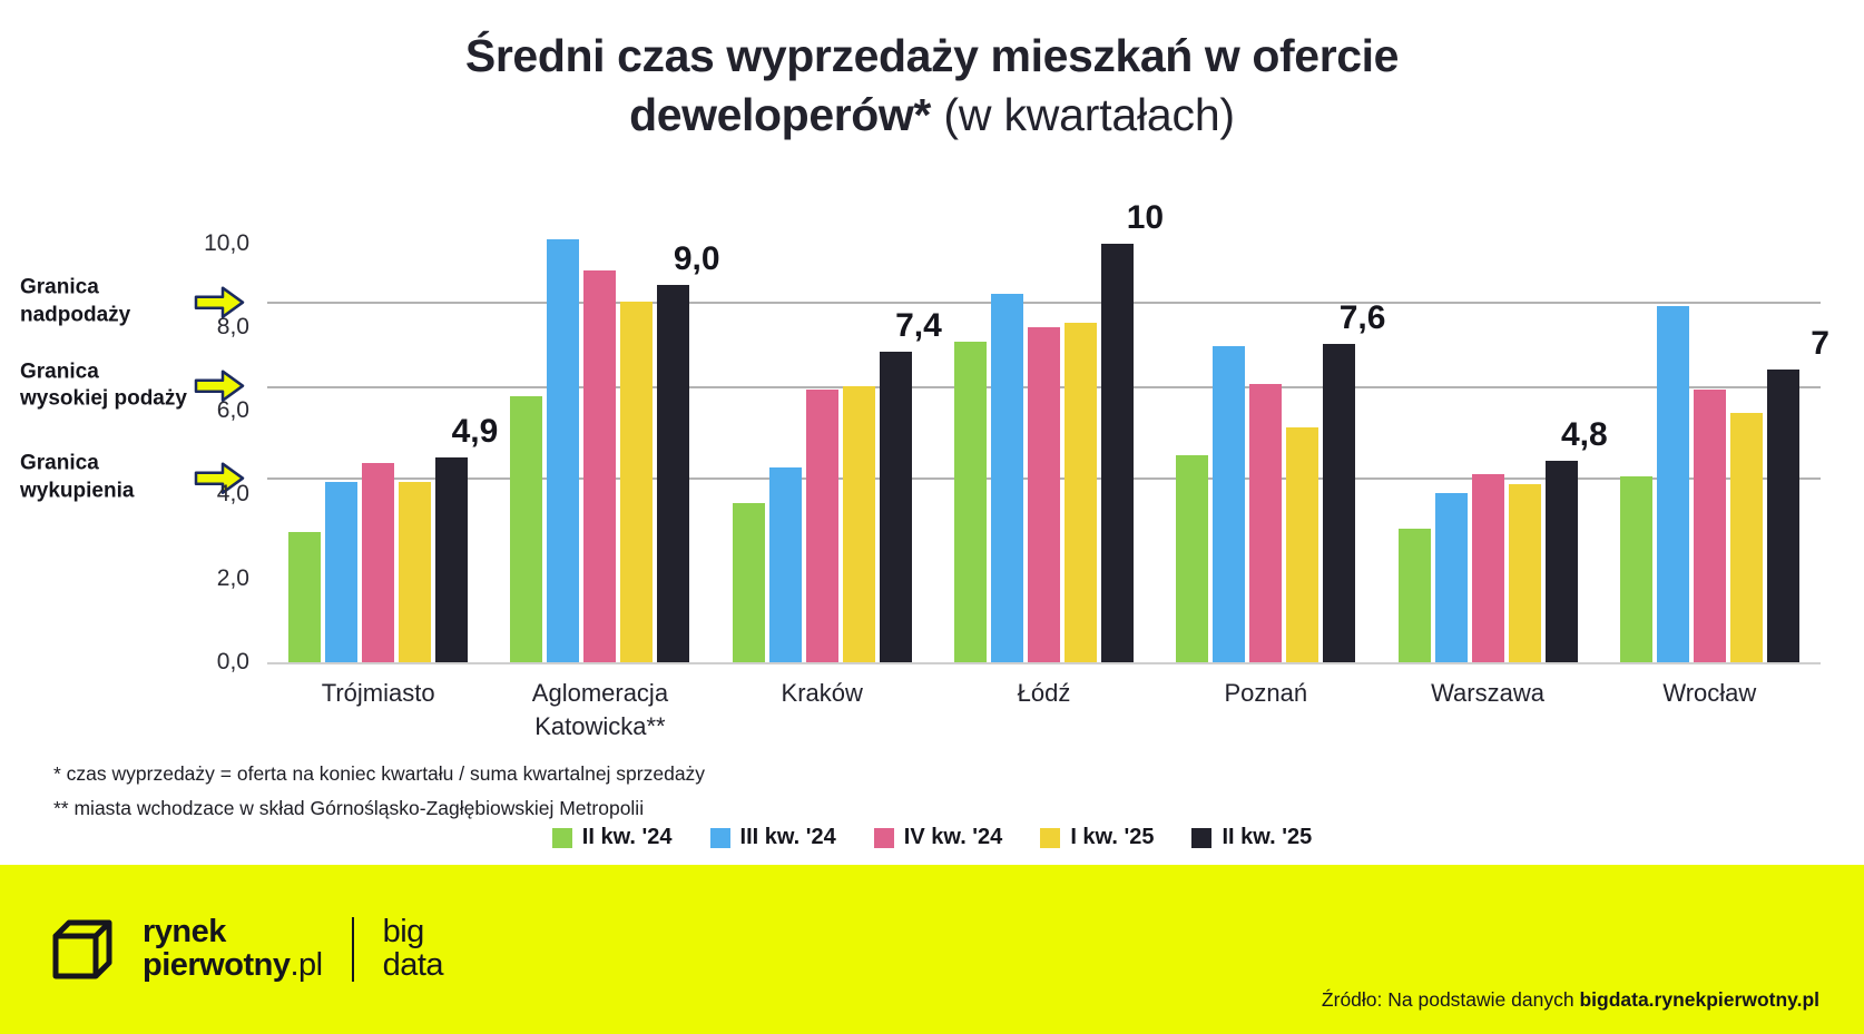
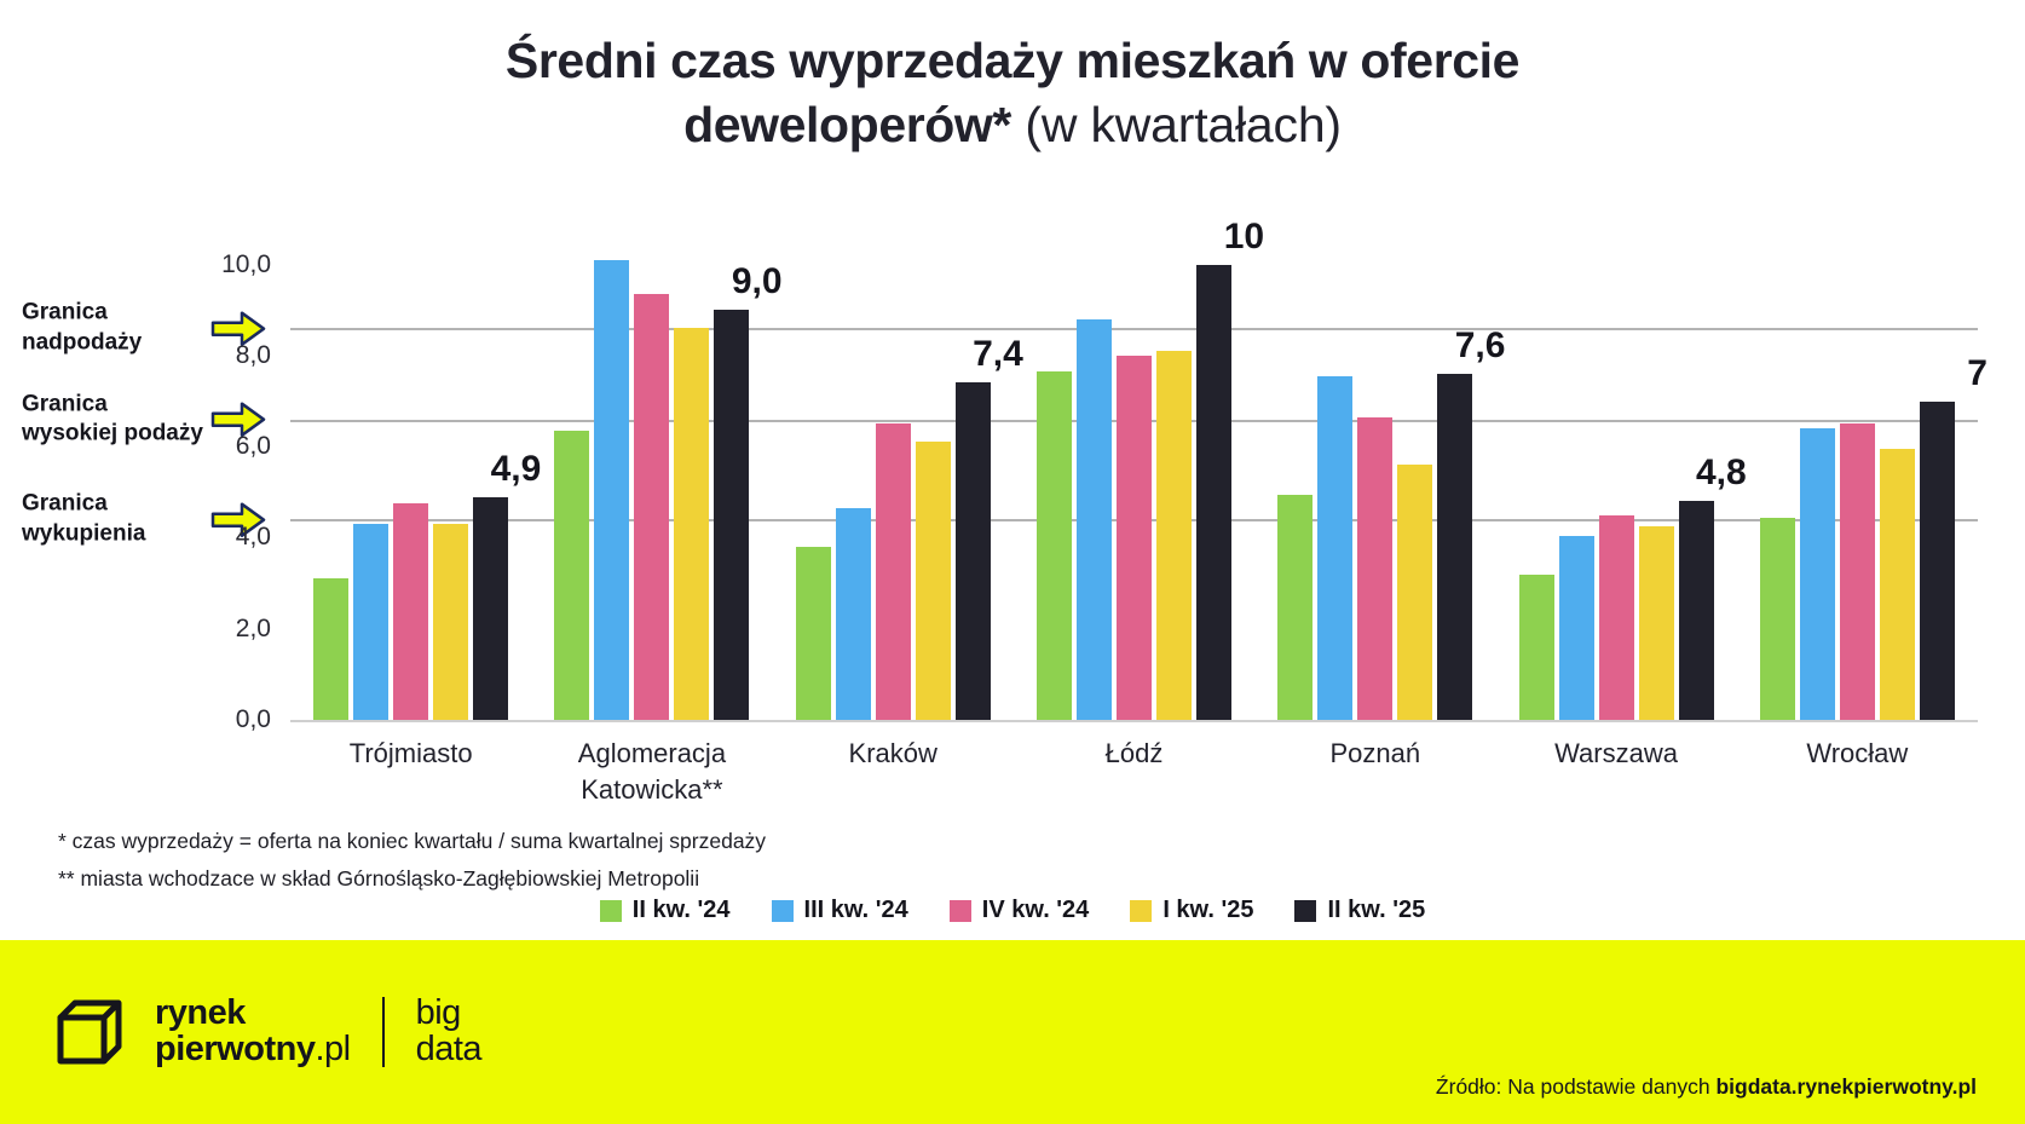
I kw. '25/Kraków: 6,6 -> 6,1
III kw. '24/Wrocław: 8,5 -> 6,4
